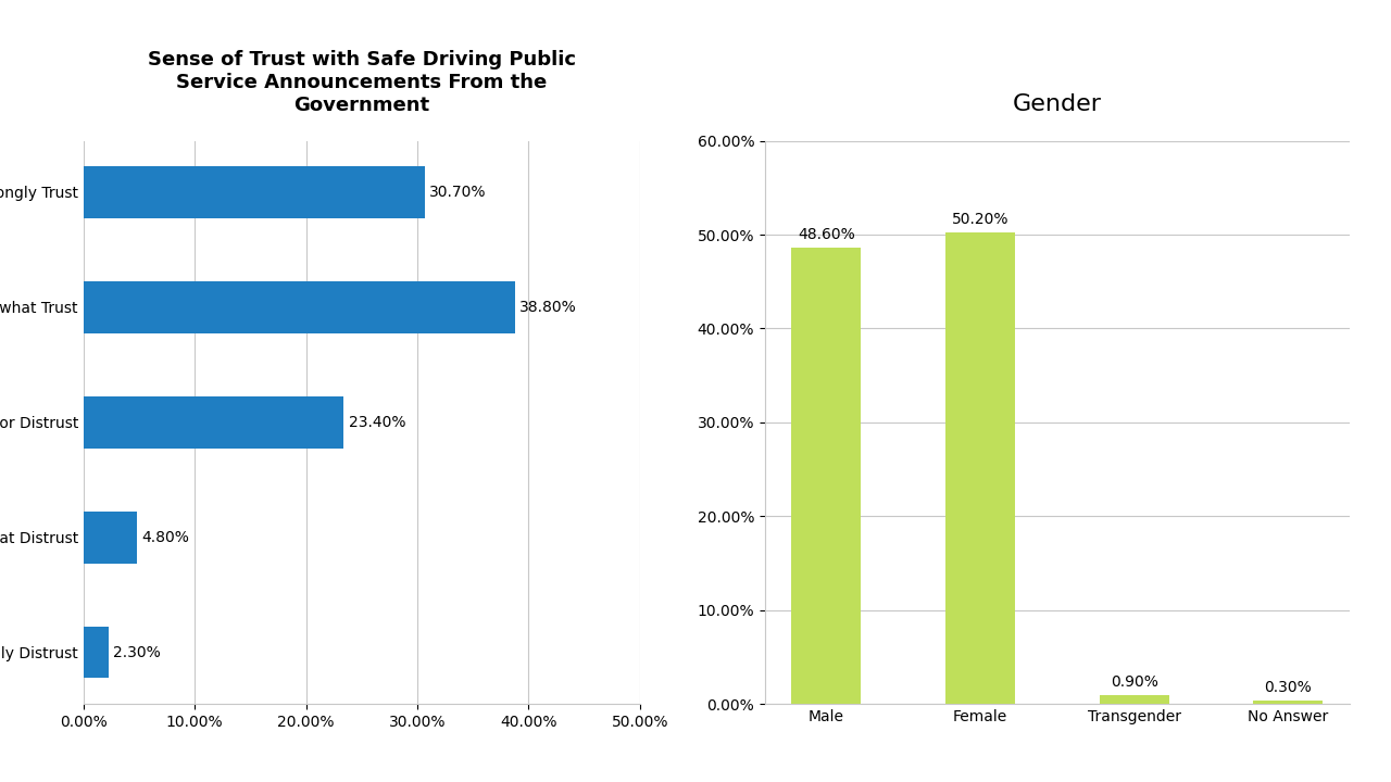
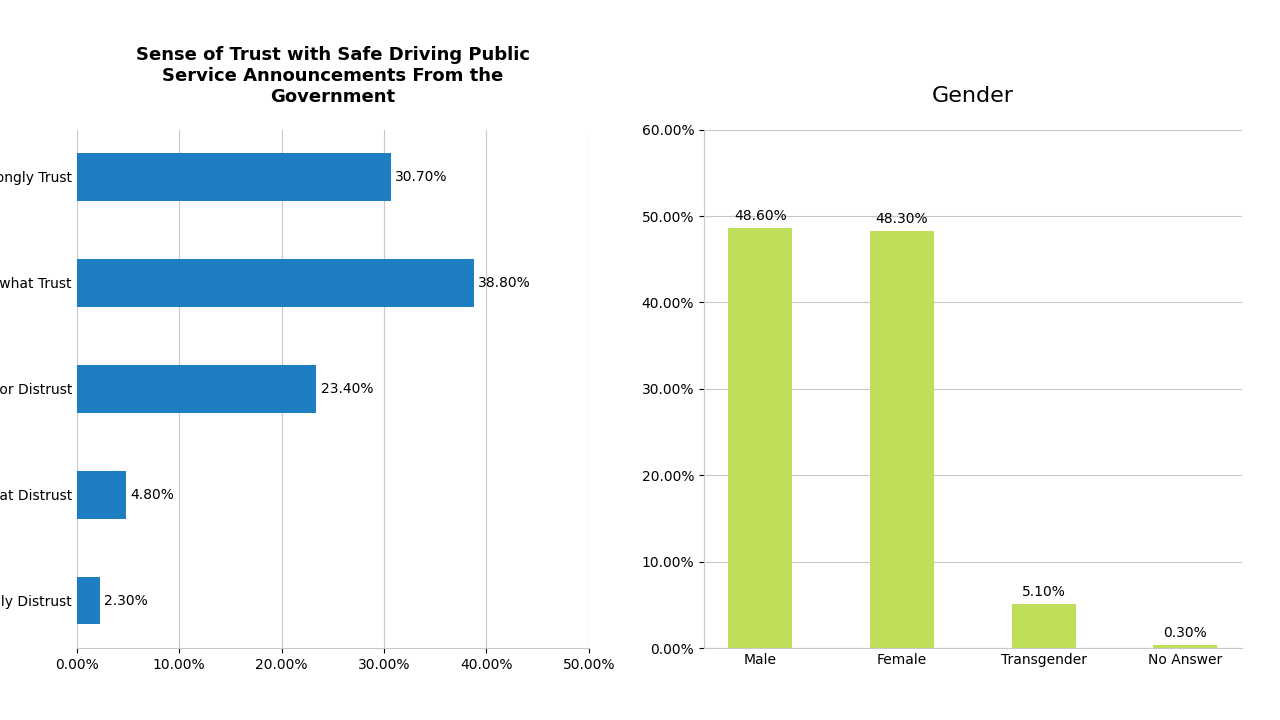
Gender/Female: 50.20% -> 48.30%
Gender/Transgender: 0.90% -> 5.10%
